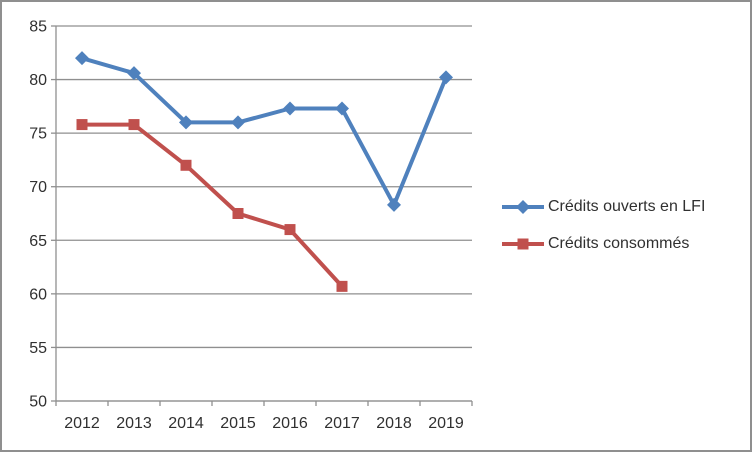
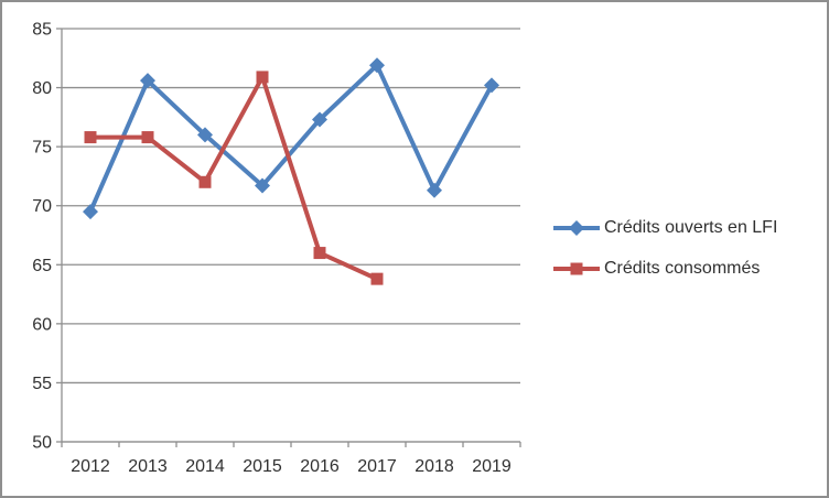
Crédits ouverts en LFI/2012: 82.0 -> 69.5
Crédits ouverts en LFI/2015: 76.0 -> 71.7
Crédits consommés/2015: 67.5 -> 80.9
Crédits ouverts en LFI/2017: 77.3 -> 81.9
Crédits consommés/2017: 60.7 -> 63.8
Crédits ouverts en LFI/2018: 68.3 -> 71.3
